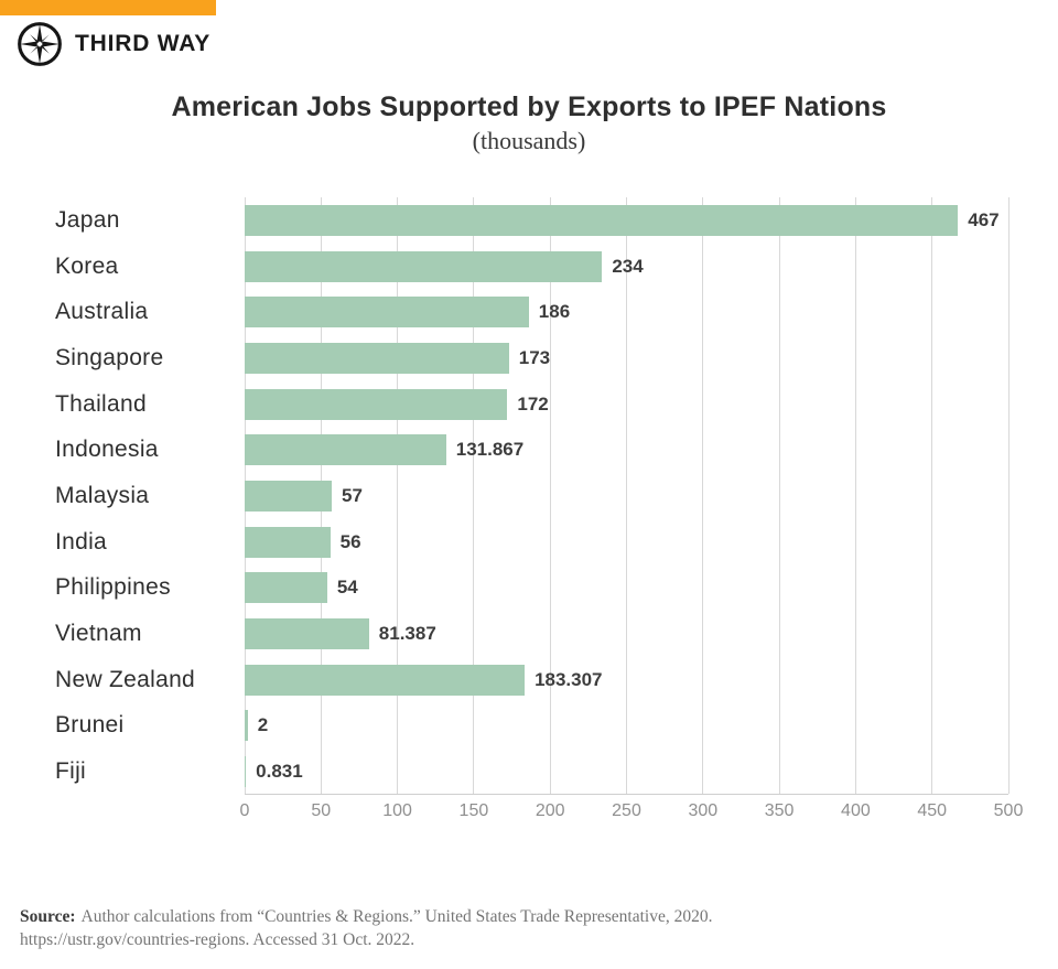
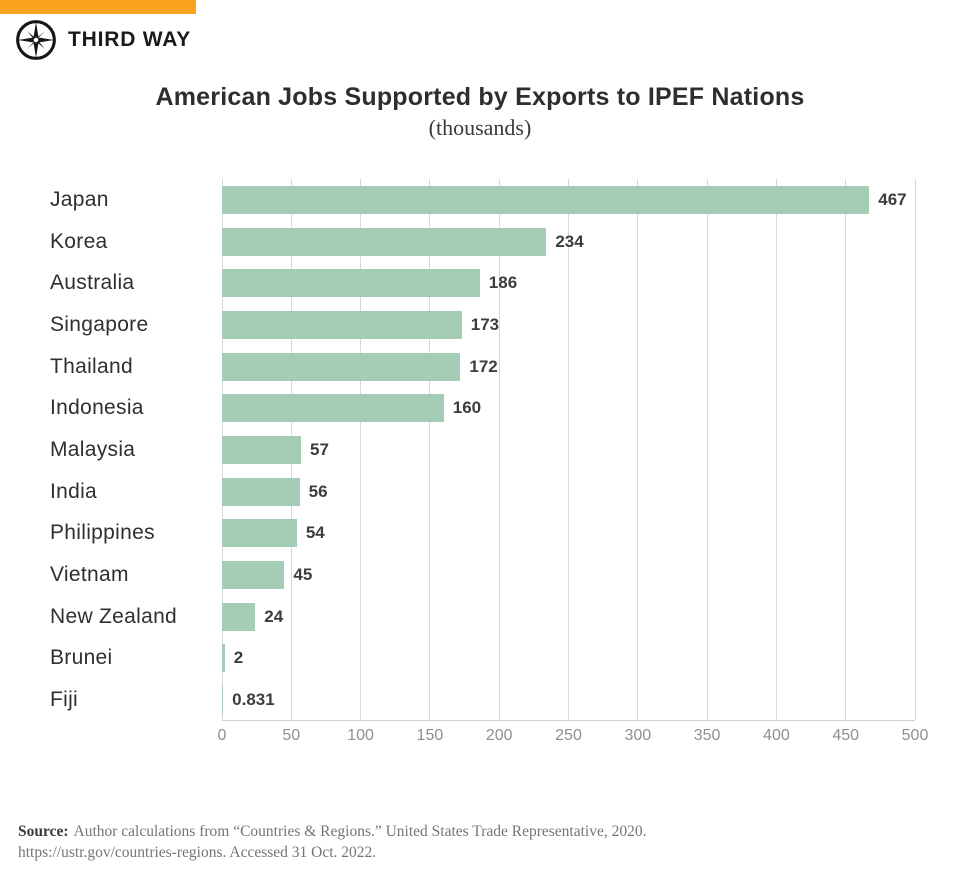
Indonesia: 131.867 -> 160
Vietnam: 81.387 -> 45
New Zealand: 183.307 -> 24
